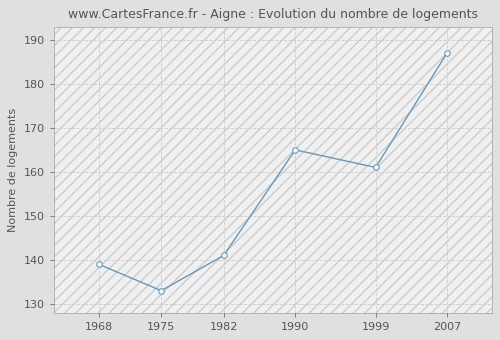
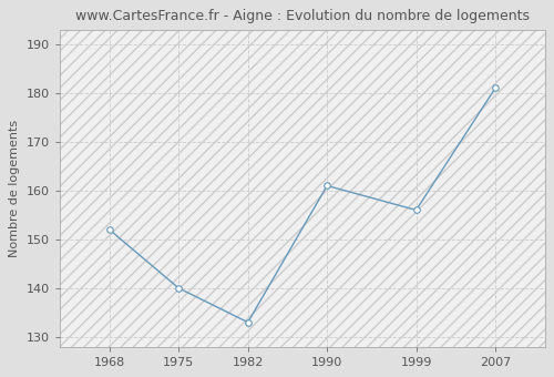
1968: 139 -> 152
1975: 133 -> 140
1982: 141 -> 133
1990: 165 -> 161
1999: 161 -> 156
2007: 187 -> 181
